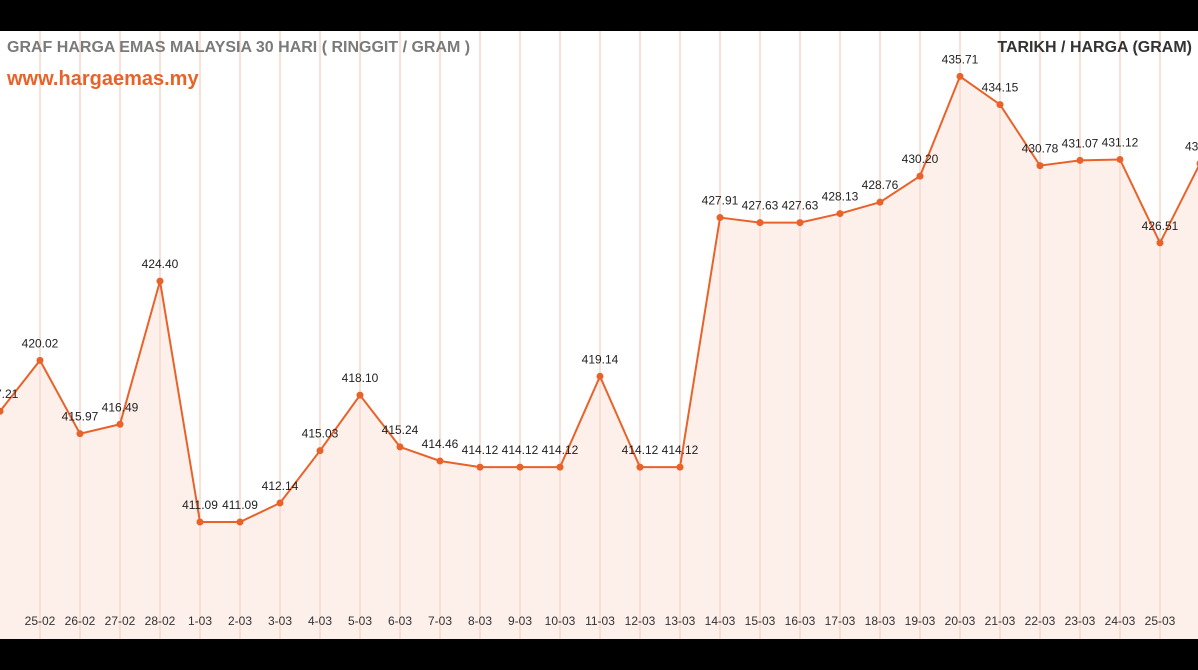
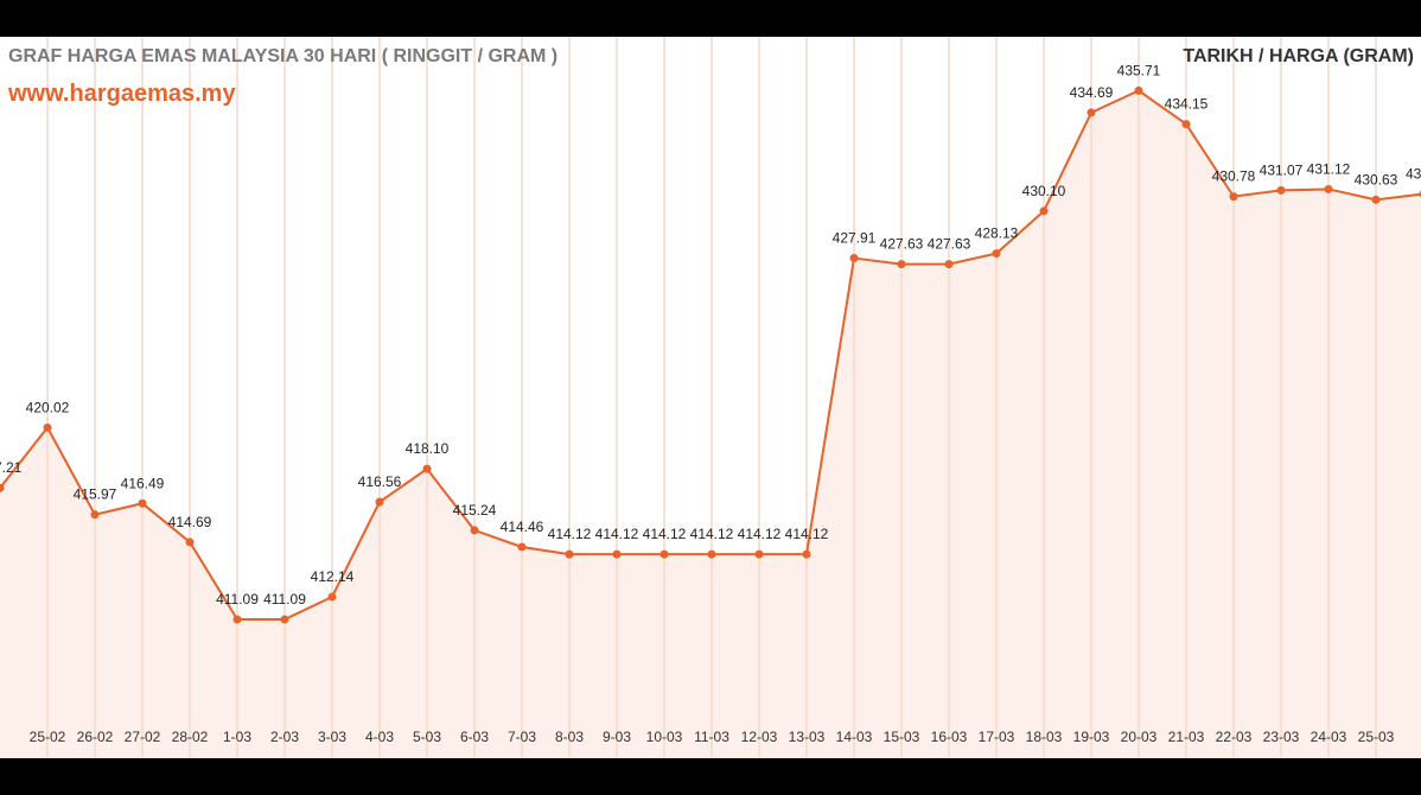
28-02: 424.40 -> 414.69
4-03: 415.03 -> 416.56
11-03: 419.14 -> 414.12
18-03: 428.76 -> 430.10
19-03: 430.20 -> 434.69
25-03: 426.51 -> 430.63
